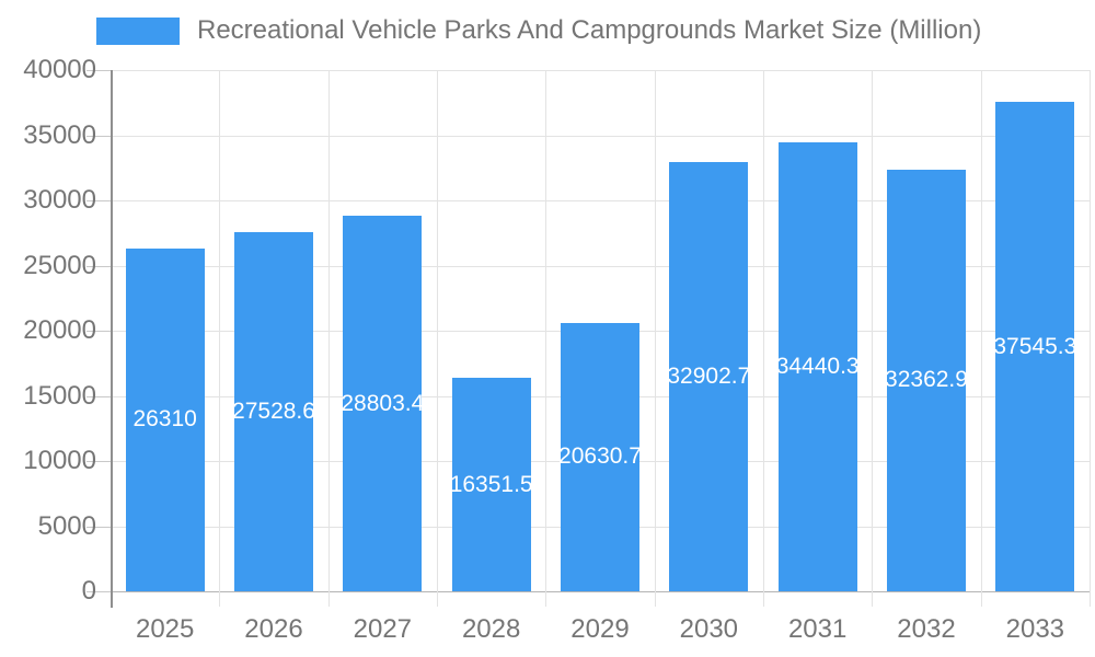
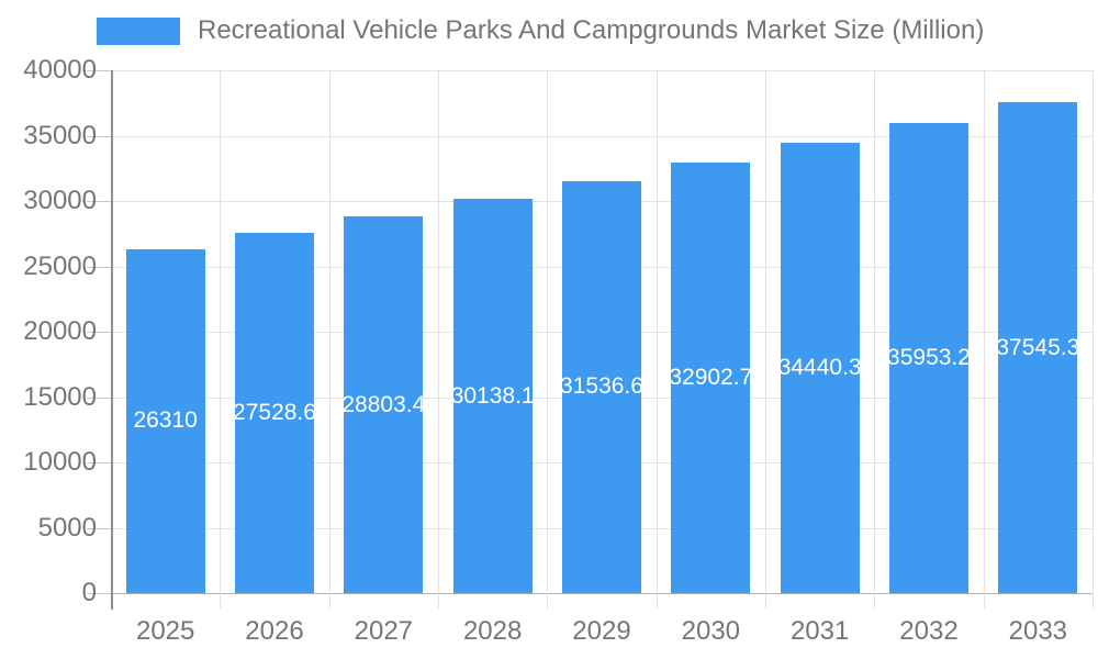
2028: 16351.5 -> 30138.1
2029: 20630.7 -> 31536.6
2032: 32362.9 -> 35953.2
